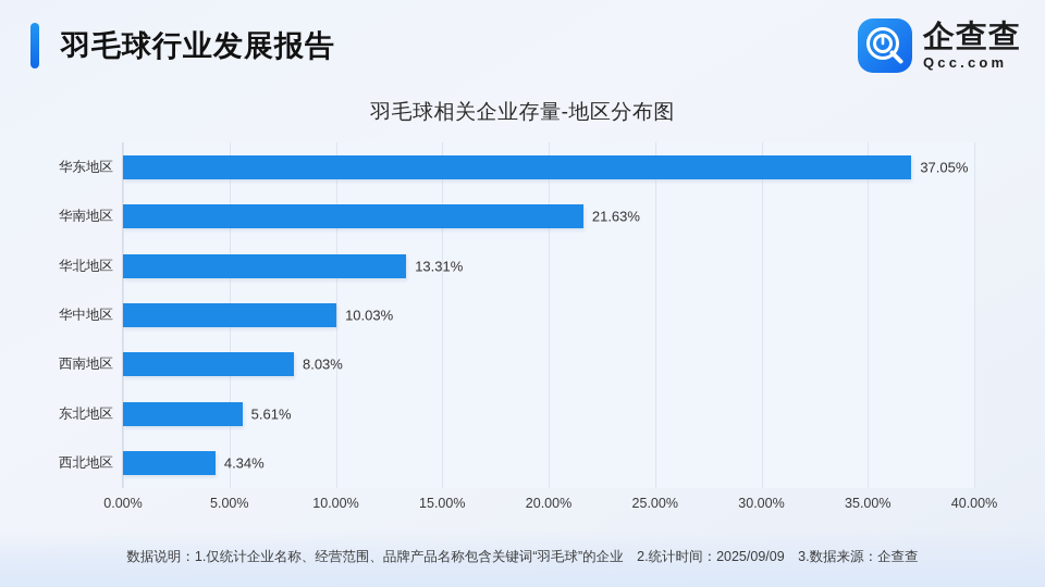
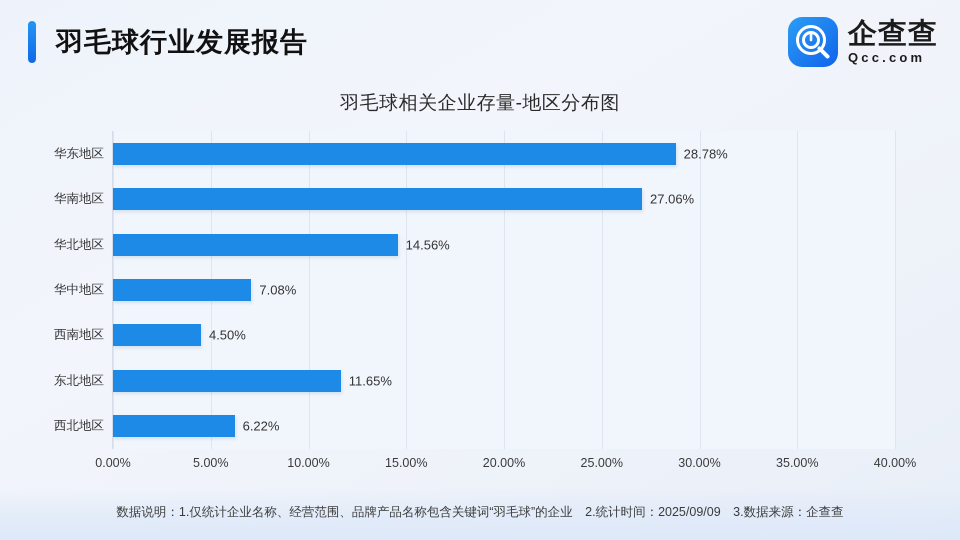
华东地区: 37.05% -> 28.78%
华南地区: 21.63% -> 27.06%
华北地区: 13.31% -> 14.56%
华中地区: 10.03% -> 7.08%
西南地区: 8.03% -> 4.50%
东北地区: 5.61% -> 11.65%
西北地区: 4.34% -> 6.22%
